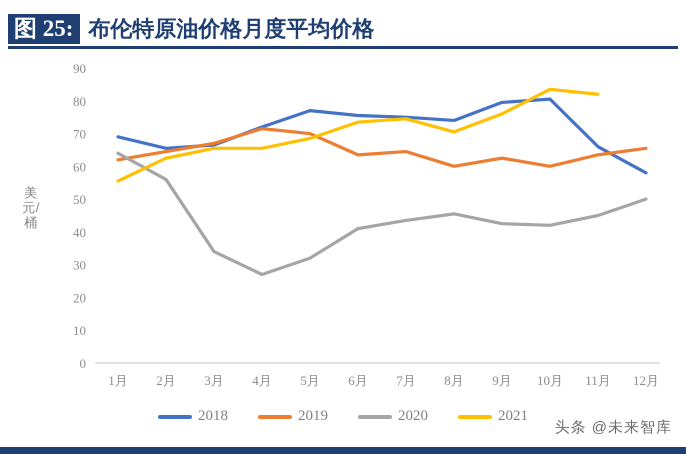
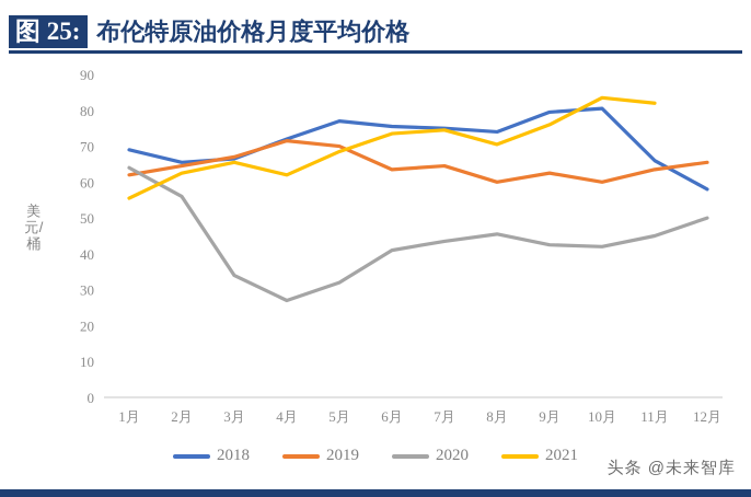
2021/4月: 66 -> 62
